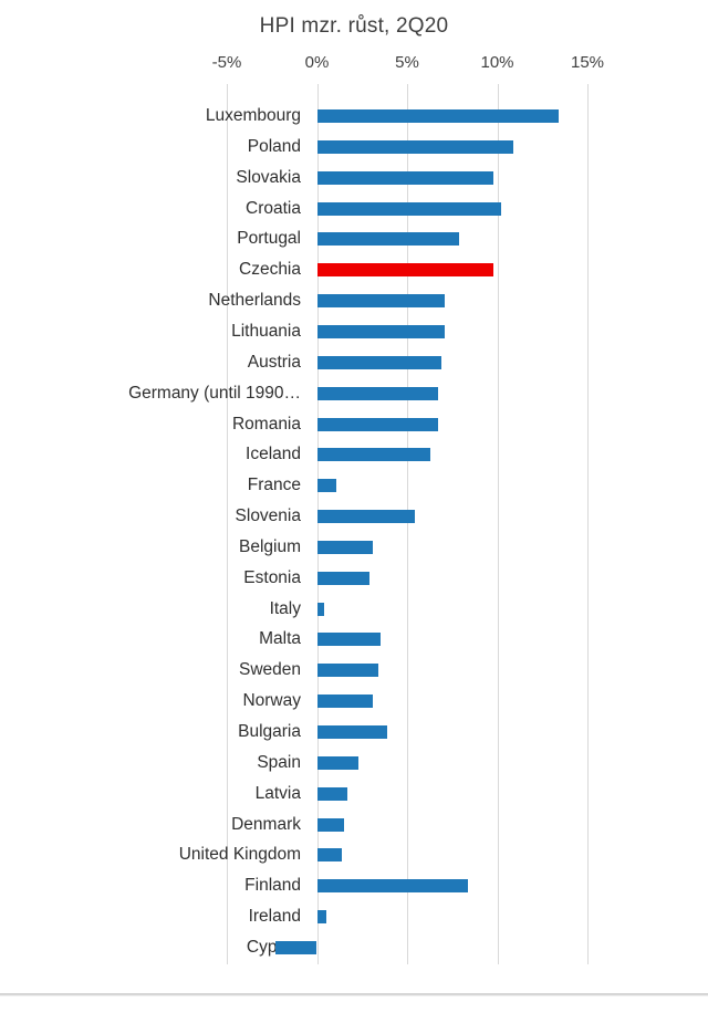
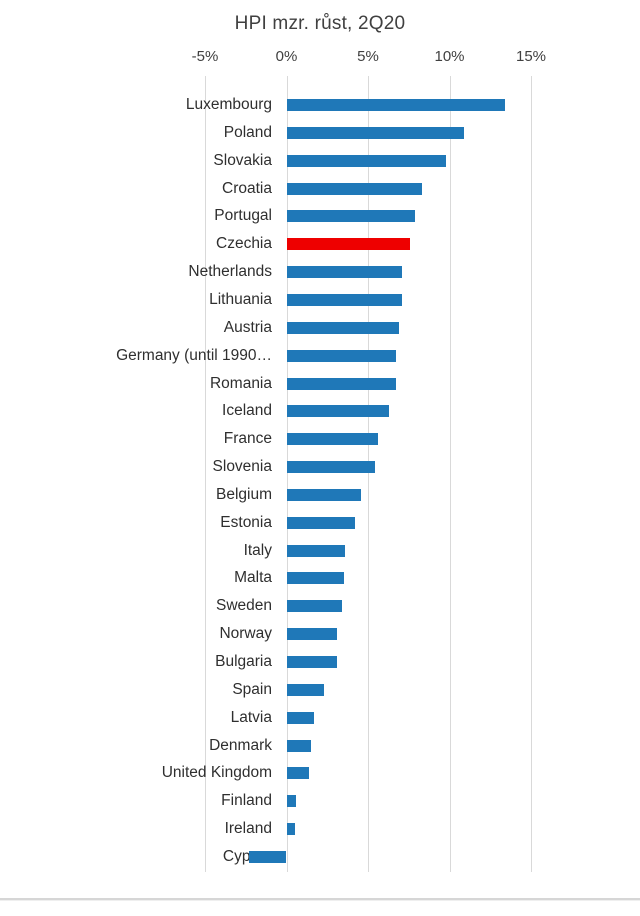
Croatia: 10.2% -> 8.3%
Czechia: 9.8% -> 7.6%
France: 1.1% -> 5.6%
Belgium: 3.1% -> 4.6%
Estonia: 2.9% -> 4.2%
Italy: 0.4% -> 3.6%
Bulgaria: 3.9% -> 3.1%
Finland: 8.4% -> 0.6%
